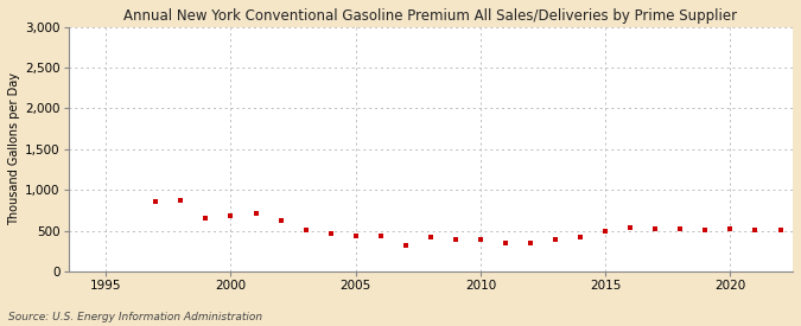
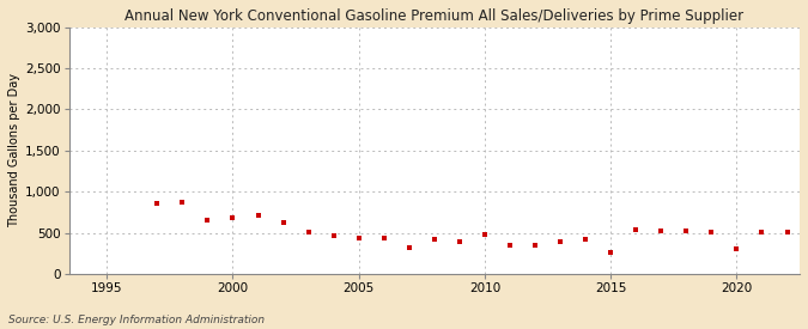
2010: 390 -> 480
2015: 490 -> 260
2020: 520 -> 300
